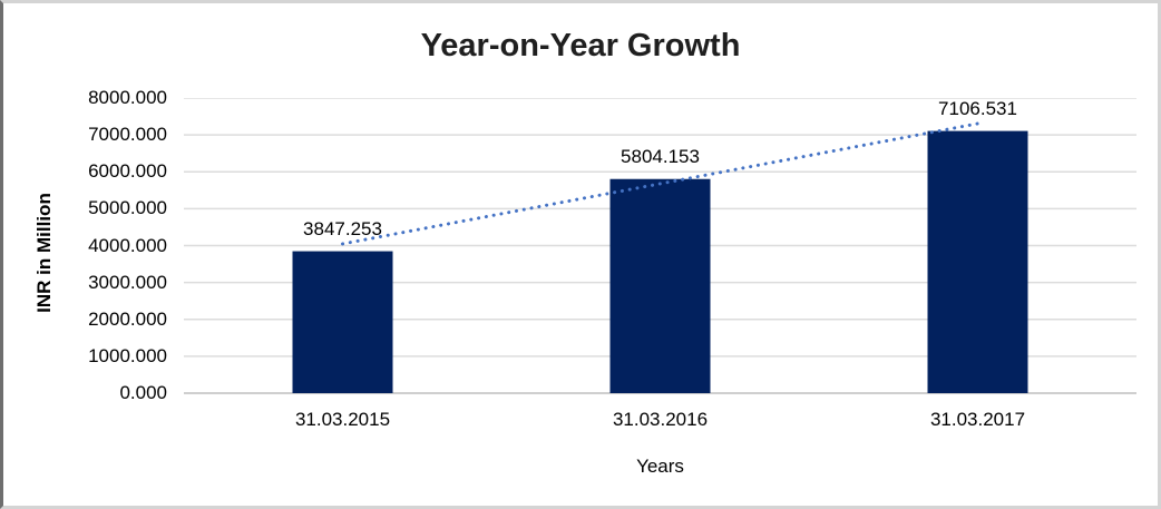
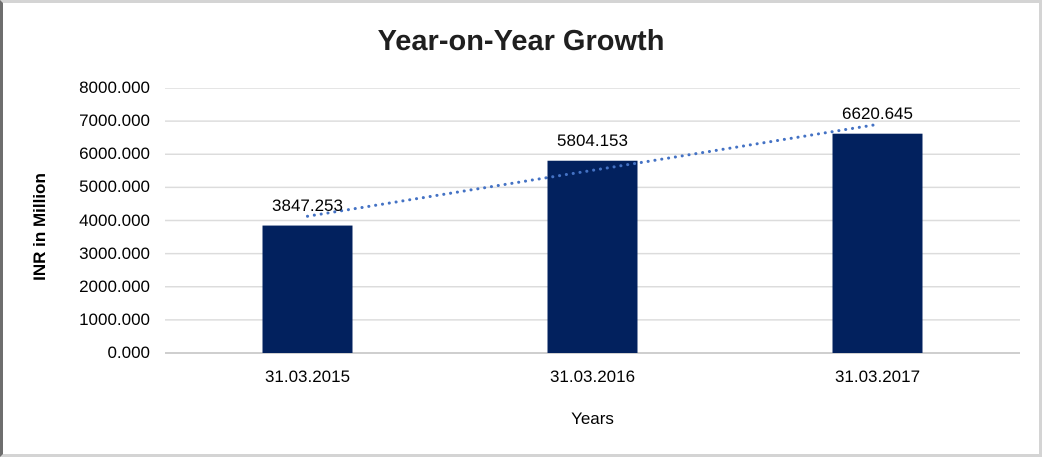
31.03.2017: 7106.531 -> 6620.645
